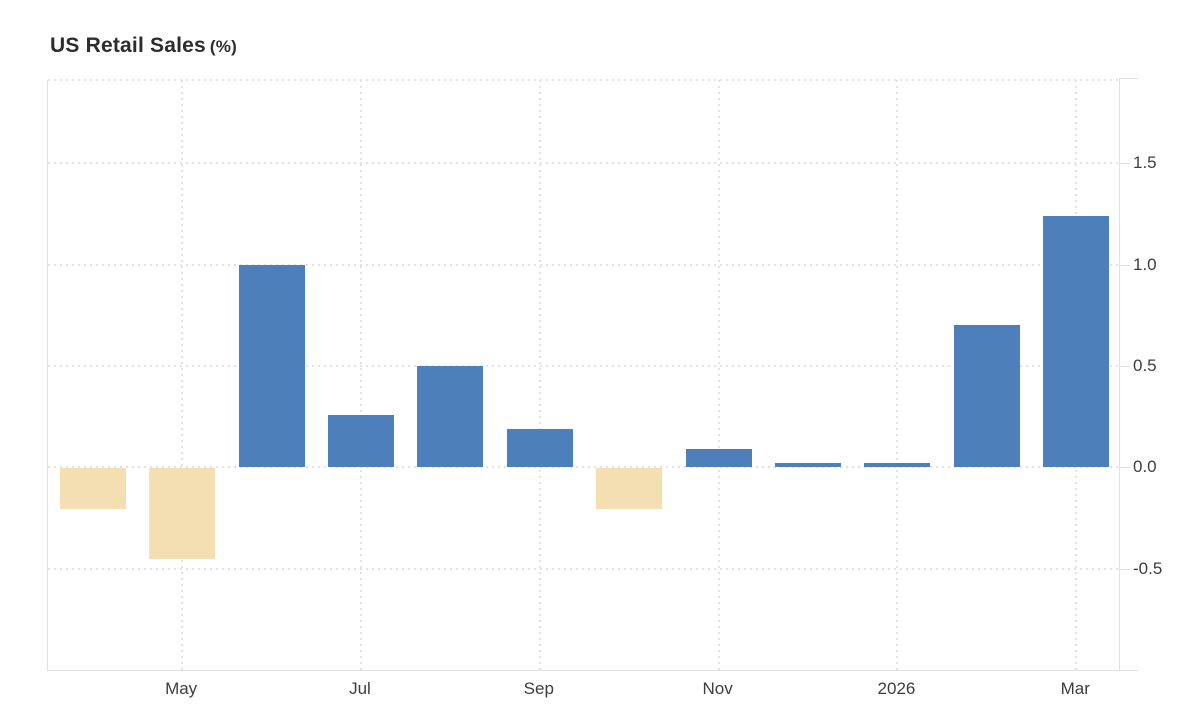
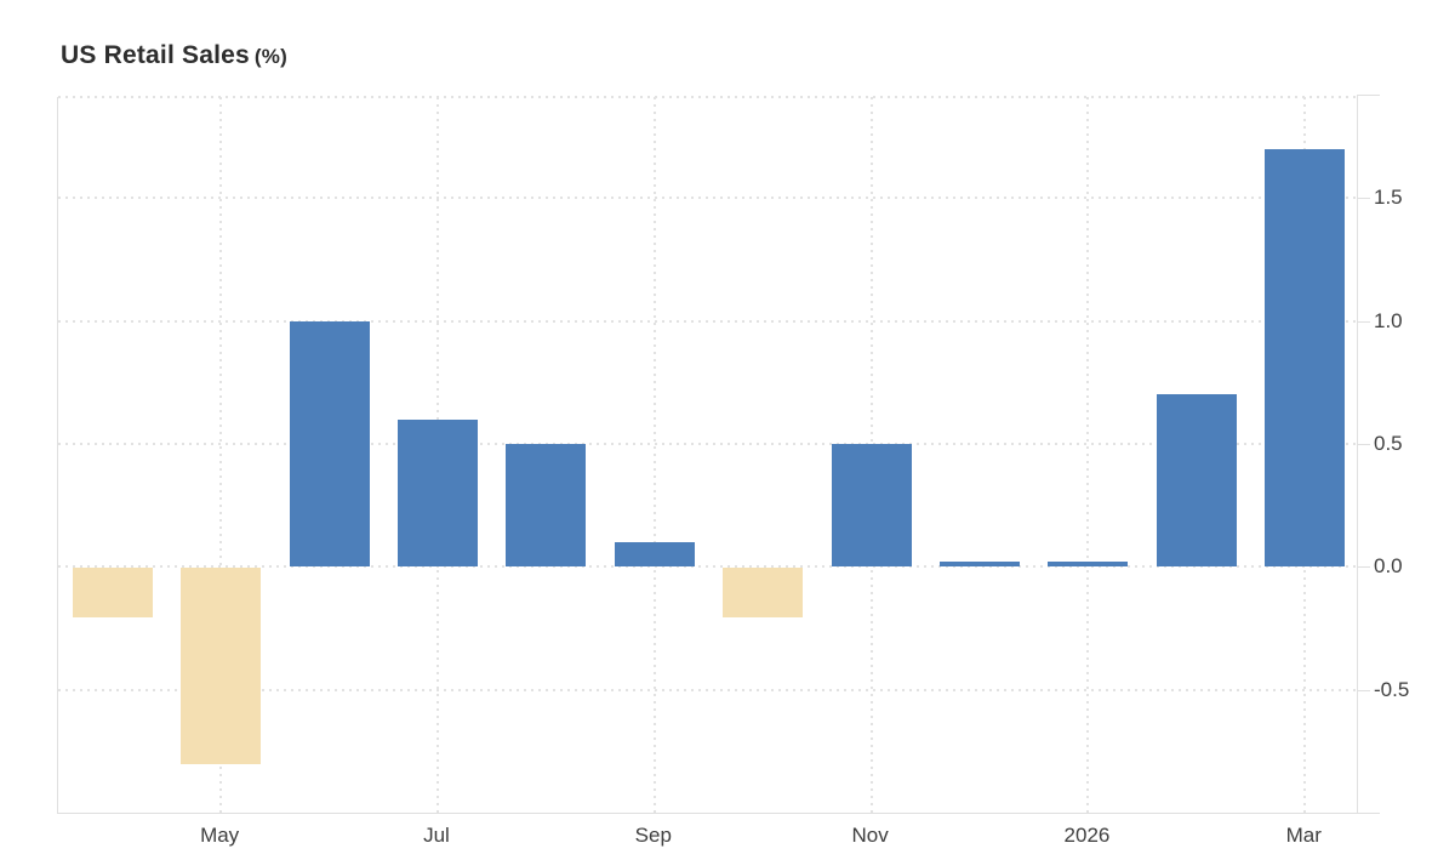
May: -0.45 -> -0.80
Jul: 0.26 -> 0.60
Sep: 0.19 -> 0.10
Nov: 0.09 -> 0.50
Mar: 1.24 -> 1.70
